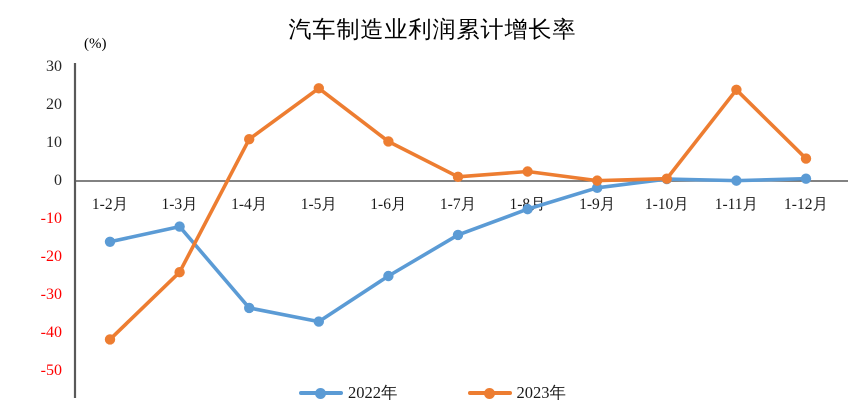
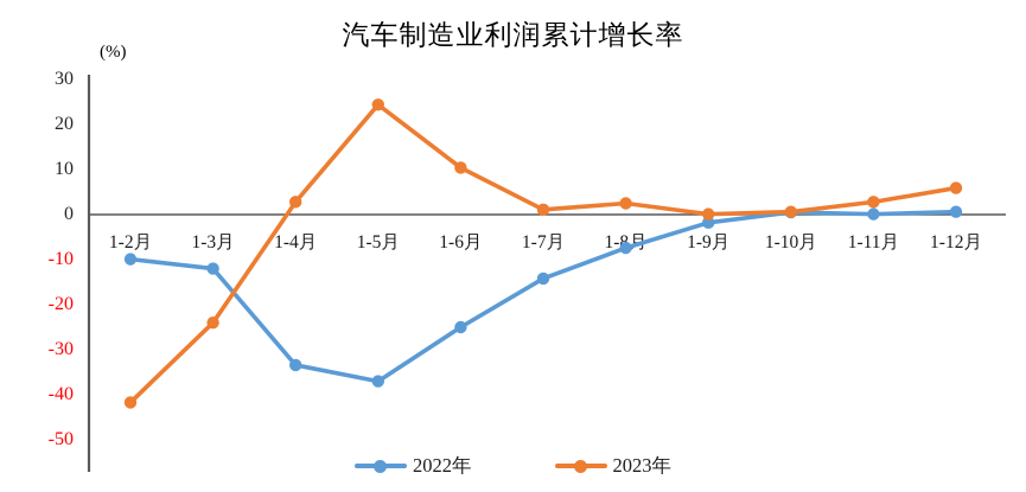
2022年/1-2月: -16 -> -10
2023年/1-4月: 11 -> 3
2023年/1-11月: 24 -> 3
